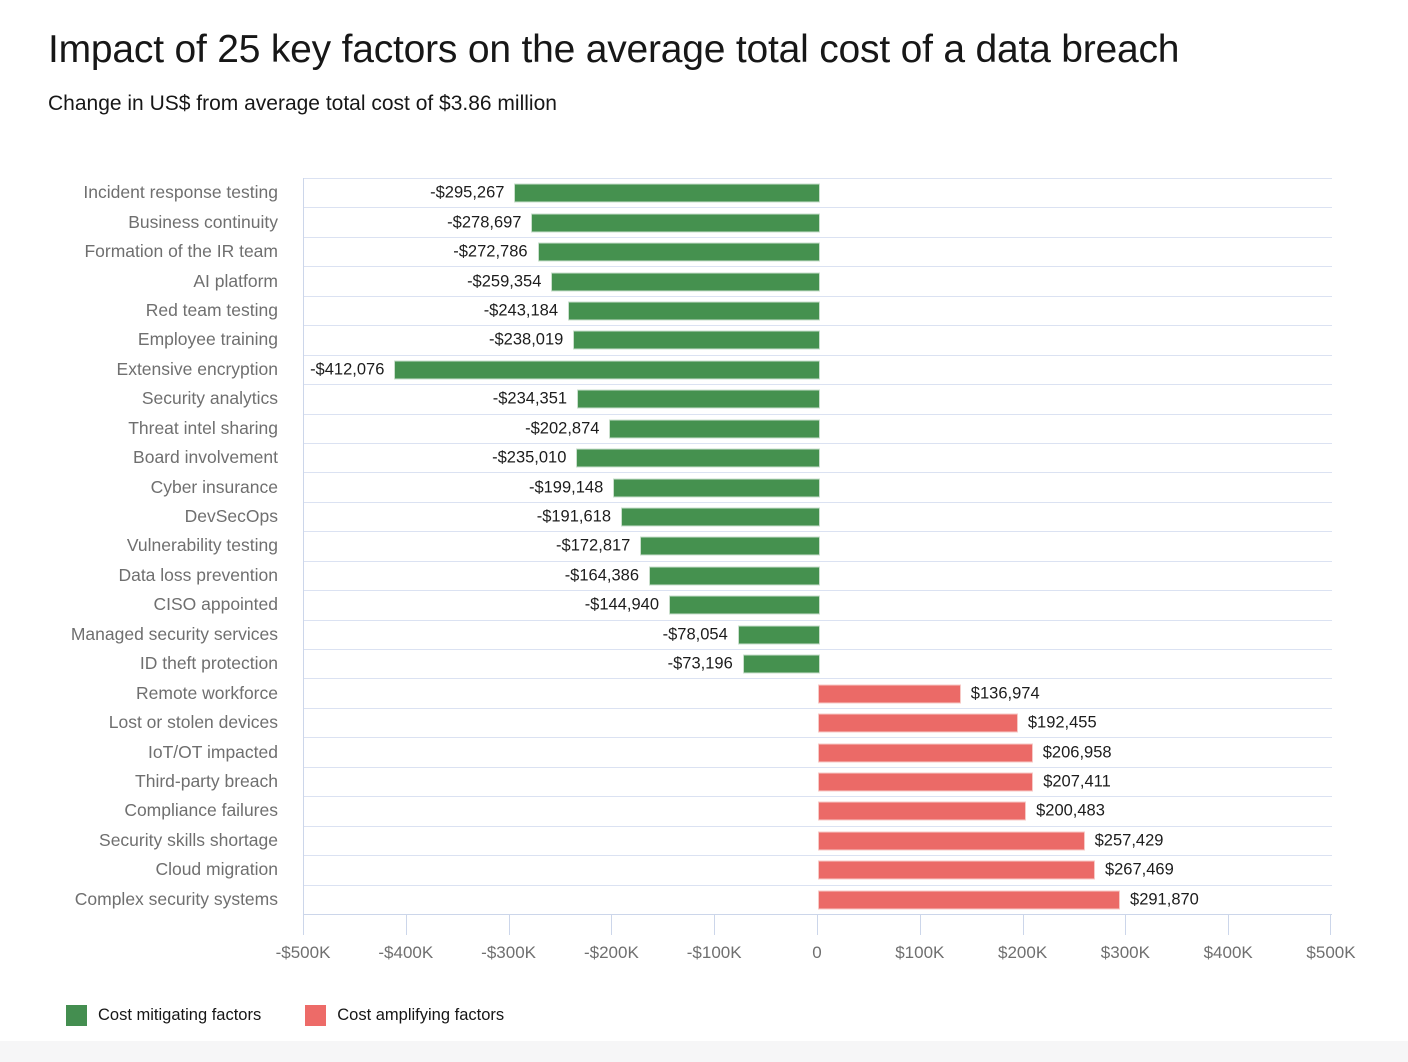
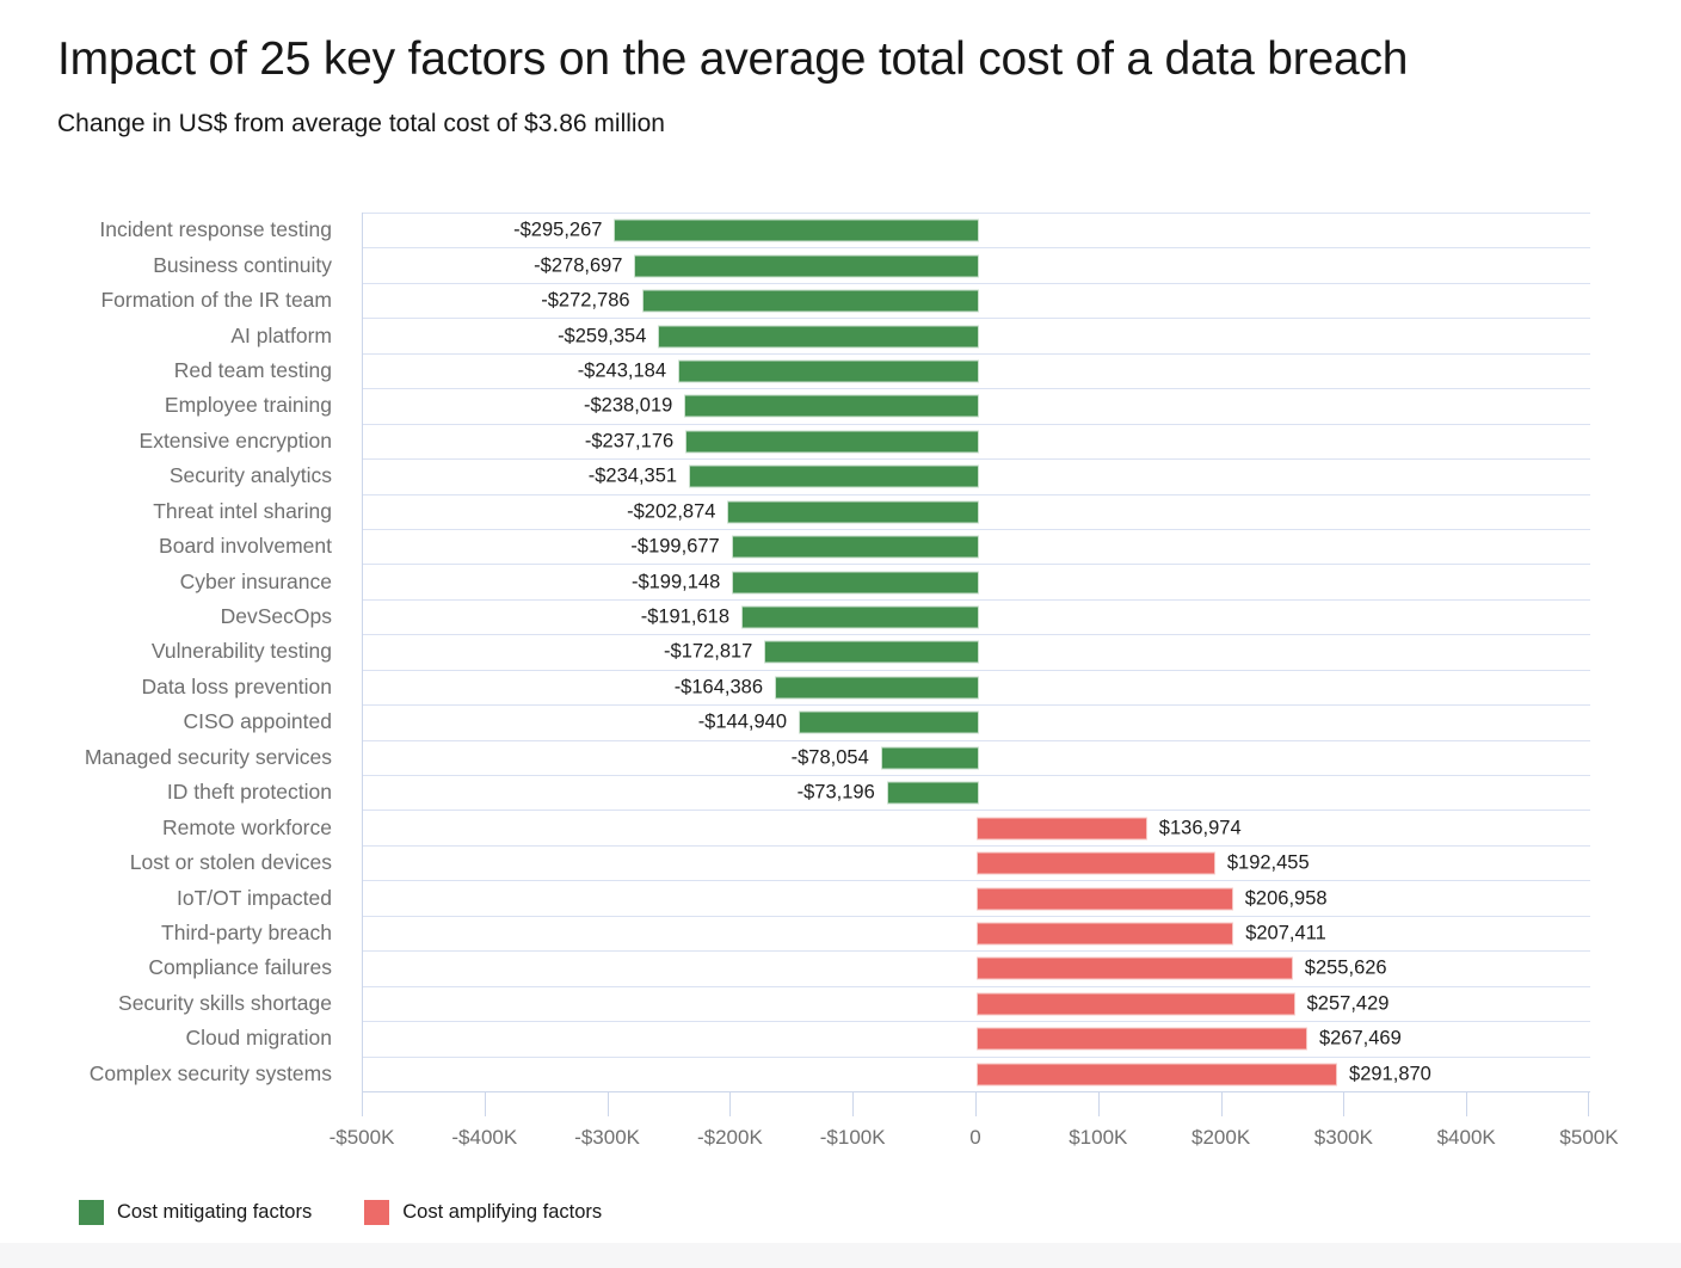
Extensive encryption: -$412,076 -> -$237,176
Board involvement: -$235,010 -> -$199,677
Compliance failures: $200,483 -> $255,626
